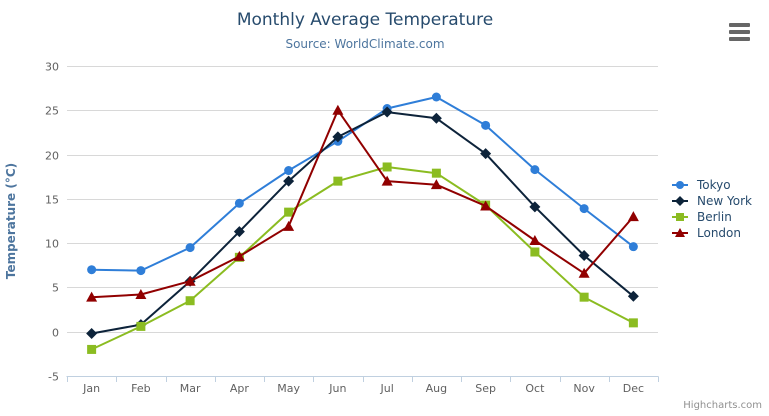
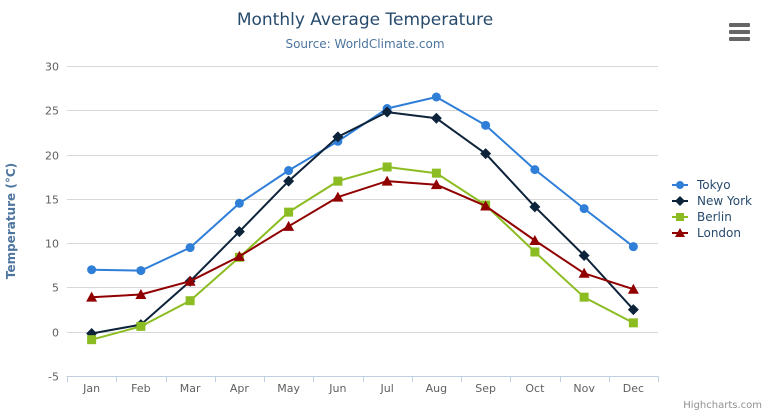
Berlin/Jan: -2 -> -1
London/Jun: 25 -> 15
New York/Dec: 4 -> 2
London/Dec: 13 -> 5
